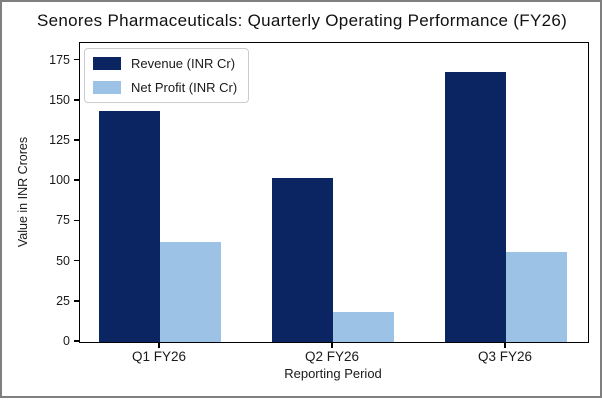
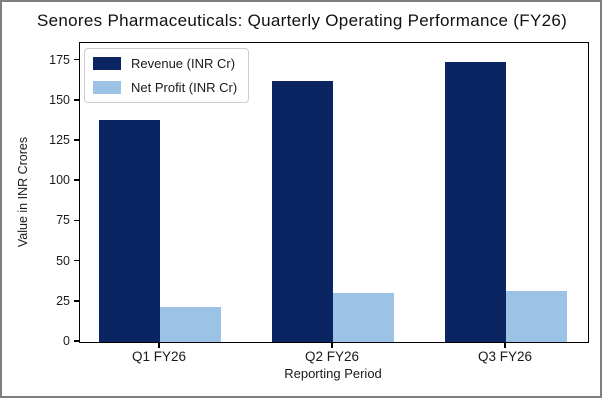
Revenue (INR Cr)/Q1 FY26: 144 -> 138
Net Profit (INR Cr)/Q1 FY26: 62 -> 22
Revenue (INR Cr)/Q2 FY26: 102 -> 162
Net Profit (INR Cr)/Q2 FY26: 19 -> 30
Revenue (INR Cr)/Q3 FY26: 168 -> 174
Net Profit (INR Cr)/Q3 FY26: 56 -> 32
